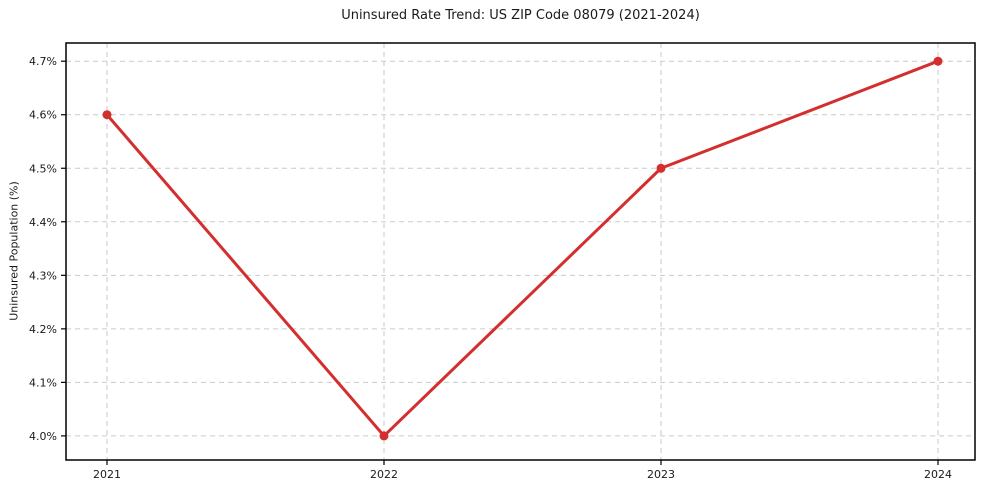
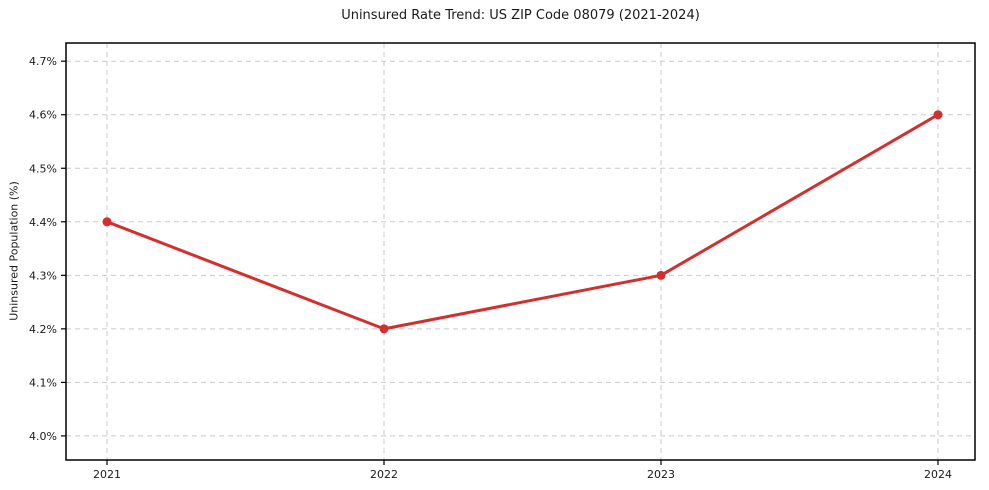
2021: 4.6% -> 4.4%
2022: 4.0% -> 4.2%
2023: 4.5% -> 4.3%
2024: 4.7% -> 4.6%
